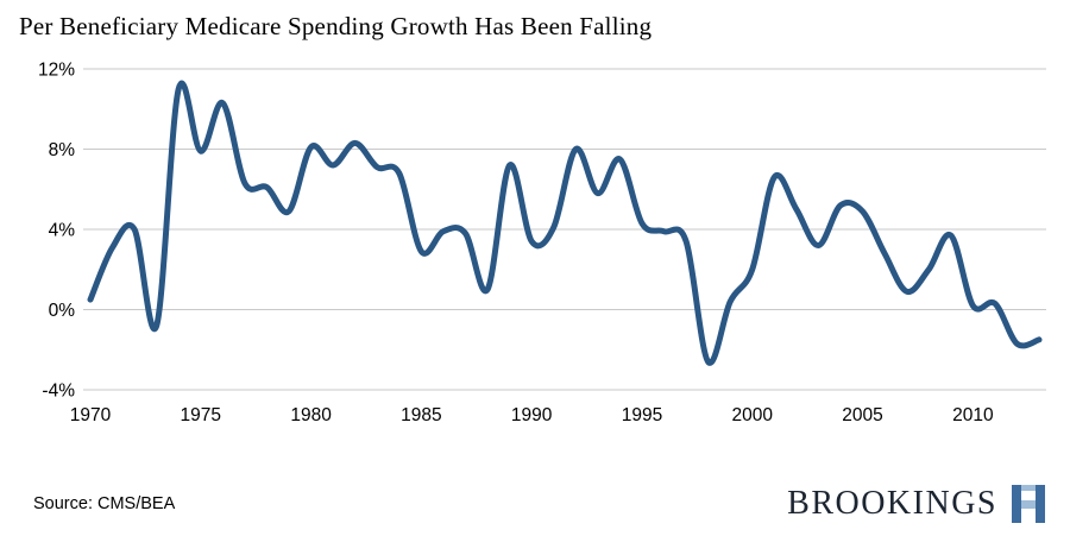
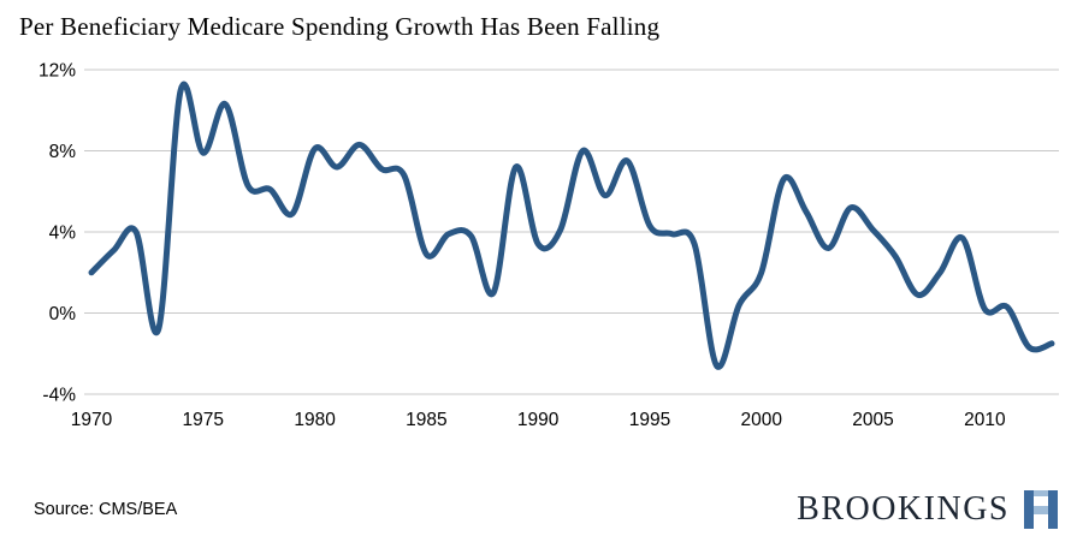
1970: 0.5% -> 2.0%
2005: 4.9% -> 4.1%
